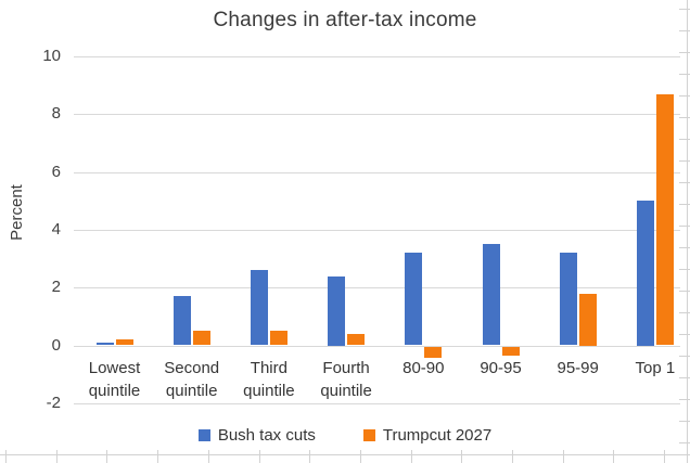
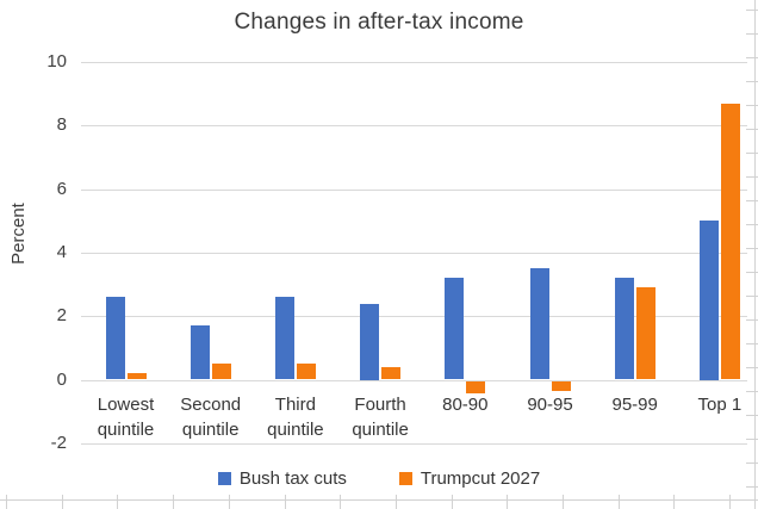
Bush tax cuts/Lowest quintile: 0.1 -> 2.6
Trumpcut 2027/95-99: 1.8 -> 2.9
